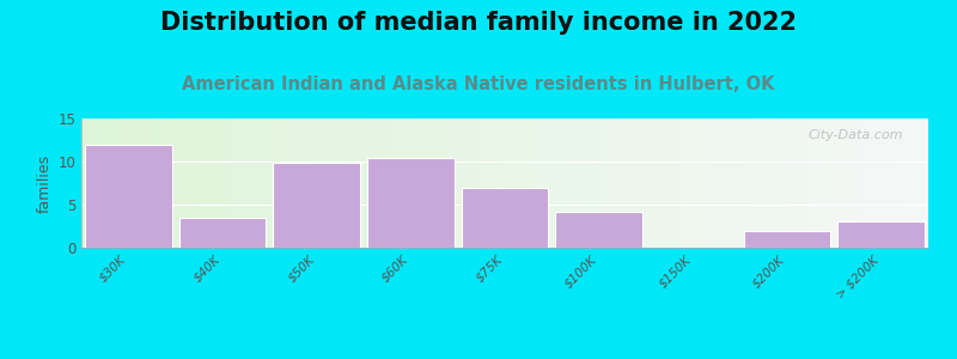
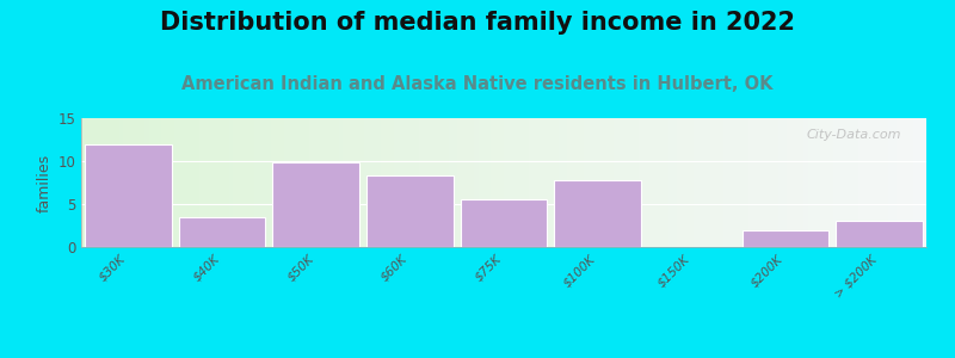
$60K: 10.4 -> 8.3
$75K: 7.0 -> 5.5
$100K: 4.2 -> 7.8
